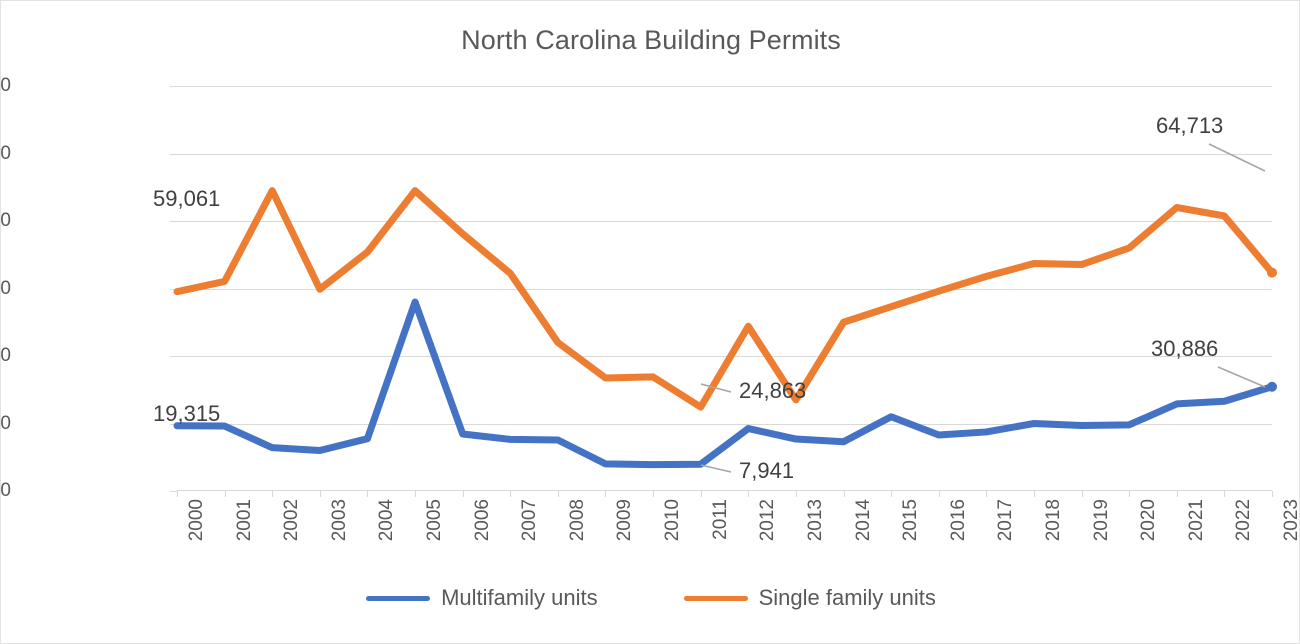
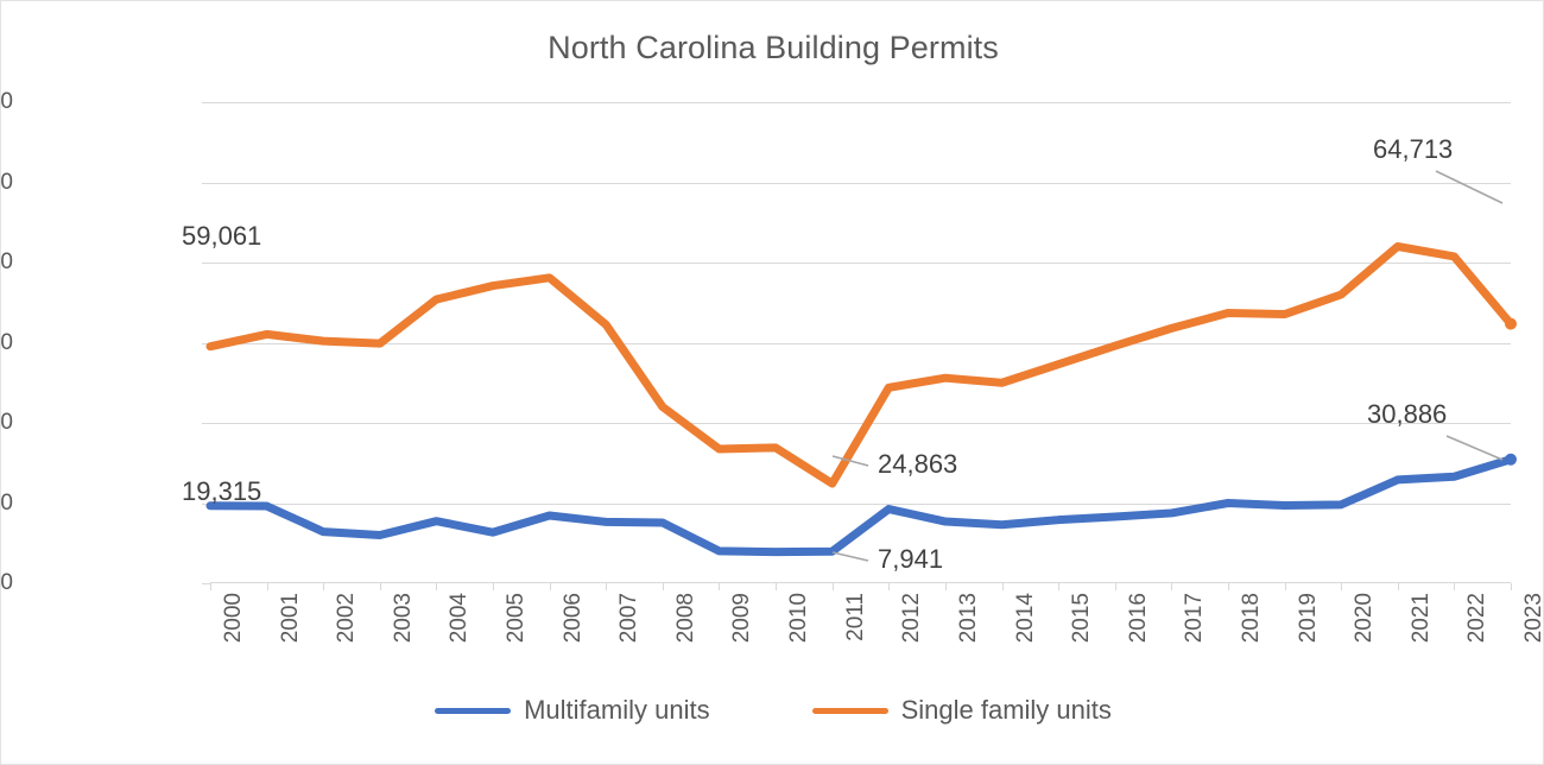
Single family units/2002: 89000 -> 60000
Multifamily units/2005: 56000 -> 13000
Single family units/2005: 89000 -> 74000
Single family units/2013: 27000 -> 51000
Multifamily units/2015: 22000 -> 16000
